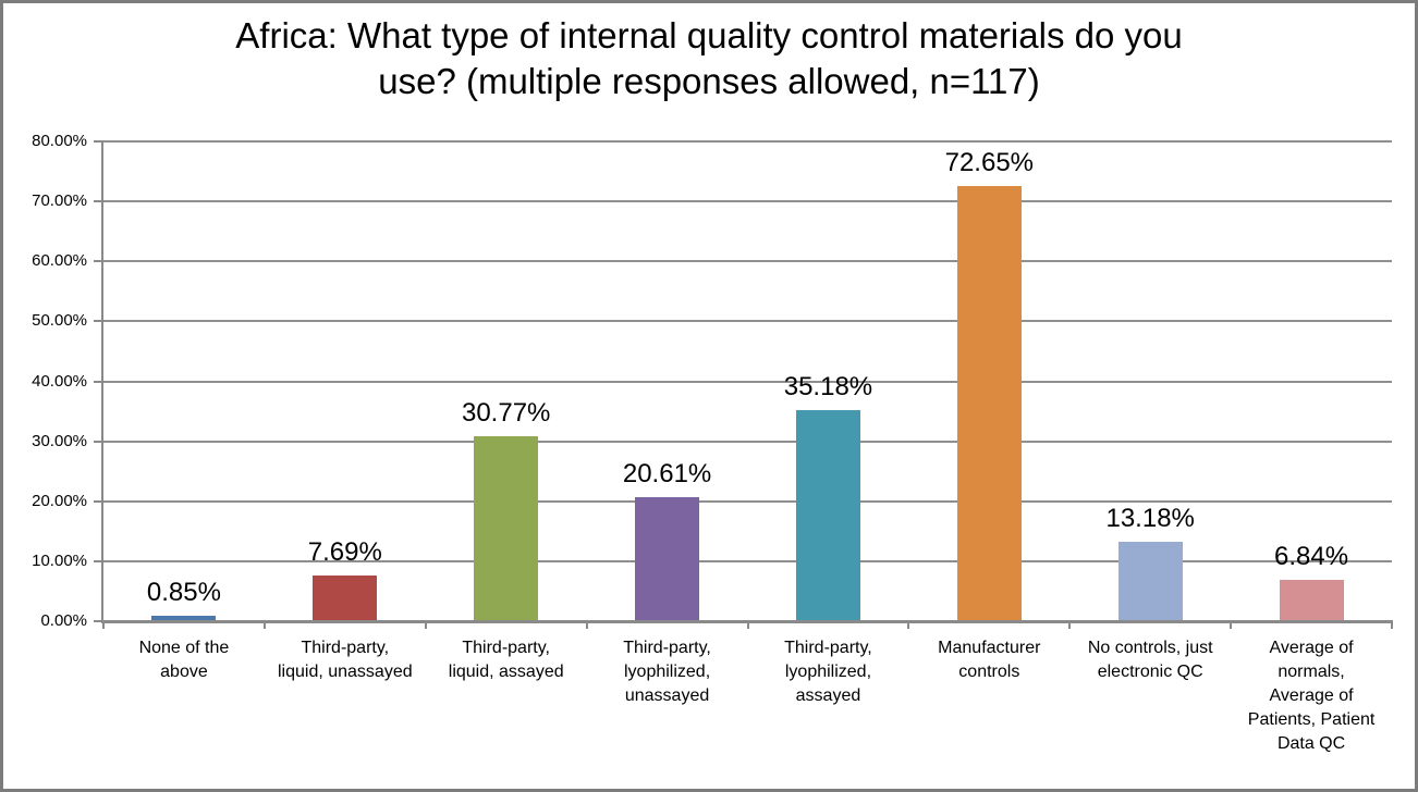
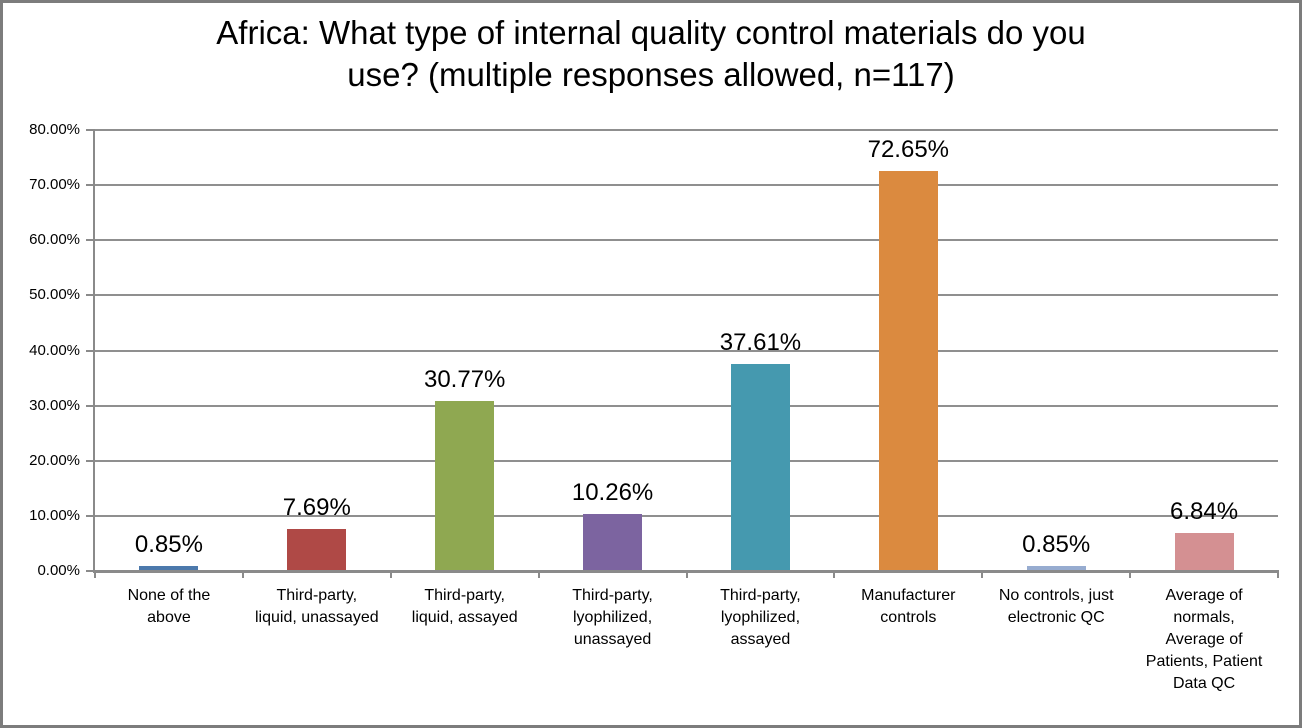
Third-party, lyophilized, unassayed: 20.61% -> 10.26%
Third-party, lyophilized, assayed: 35.18% -> 37.61%
No controls, just electronic QC: 13.18% -> 0.85%
